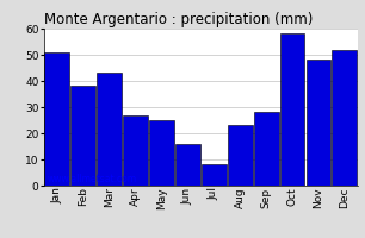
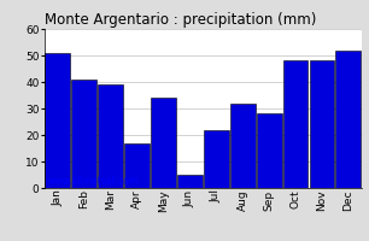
Feb: 38 -> 41
Mar: 43 -> 39
Apr: 27 -> 17
May: 25 -> 34
Jun: 16 -> 5
Jul: 8 -> 22
Aug: 23 -> 32
Oct: 58 -> 48
